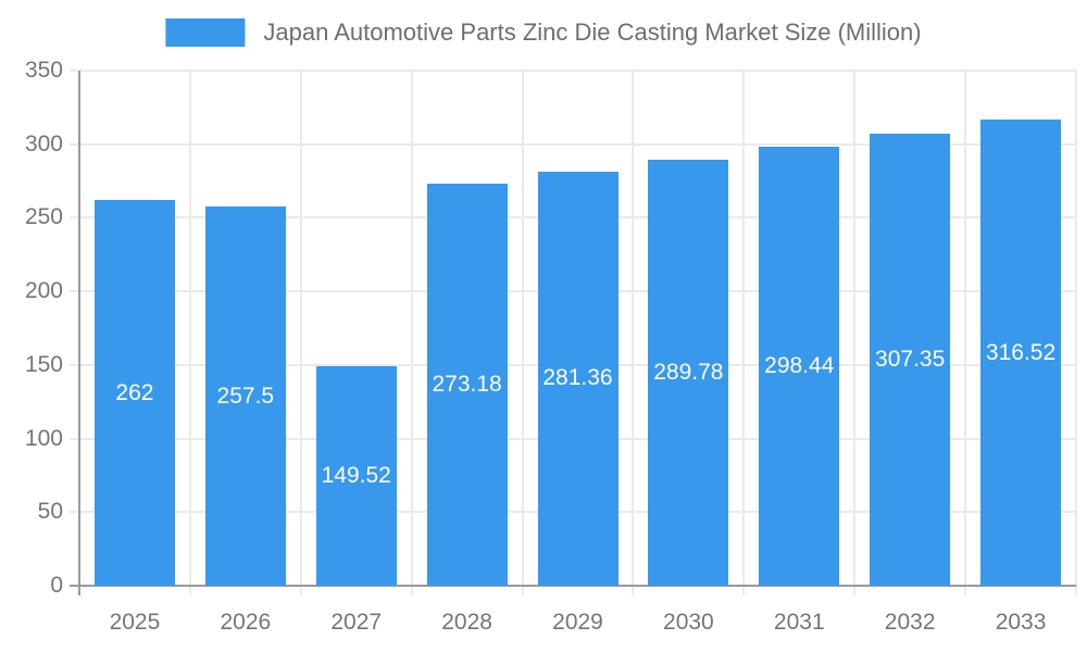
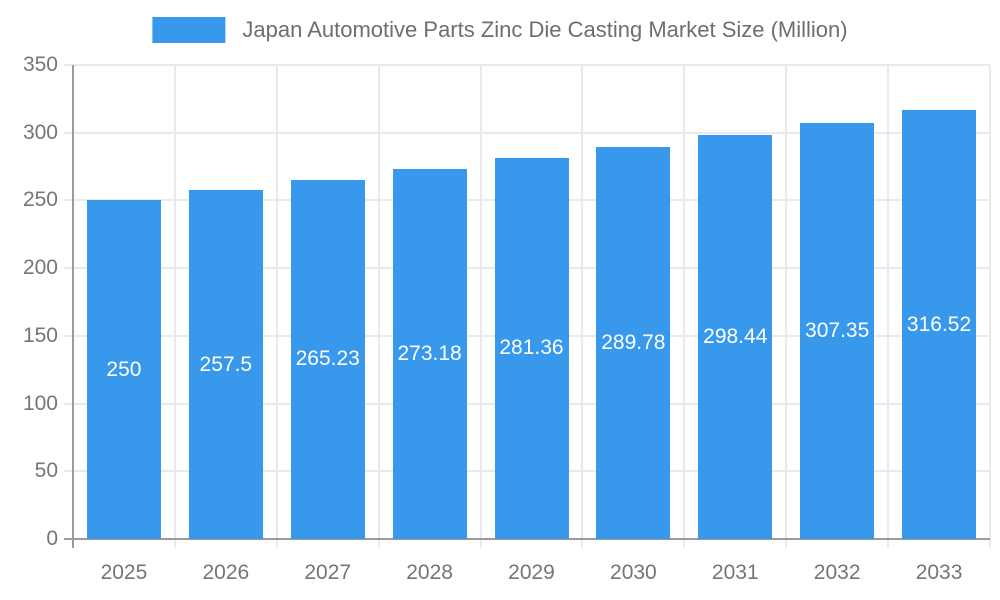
2025: 262 -> 250
2027: 149.52 -> 265.23
